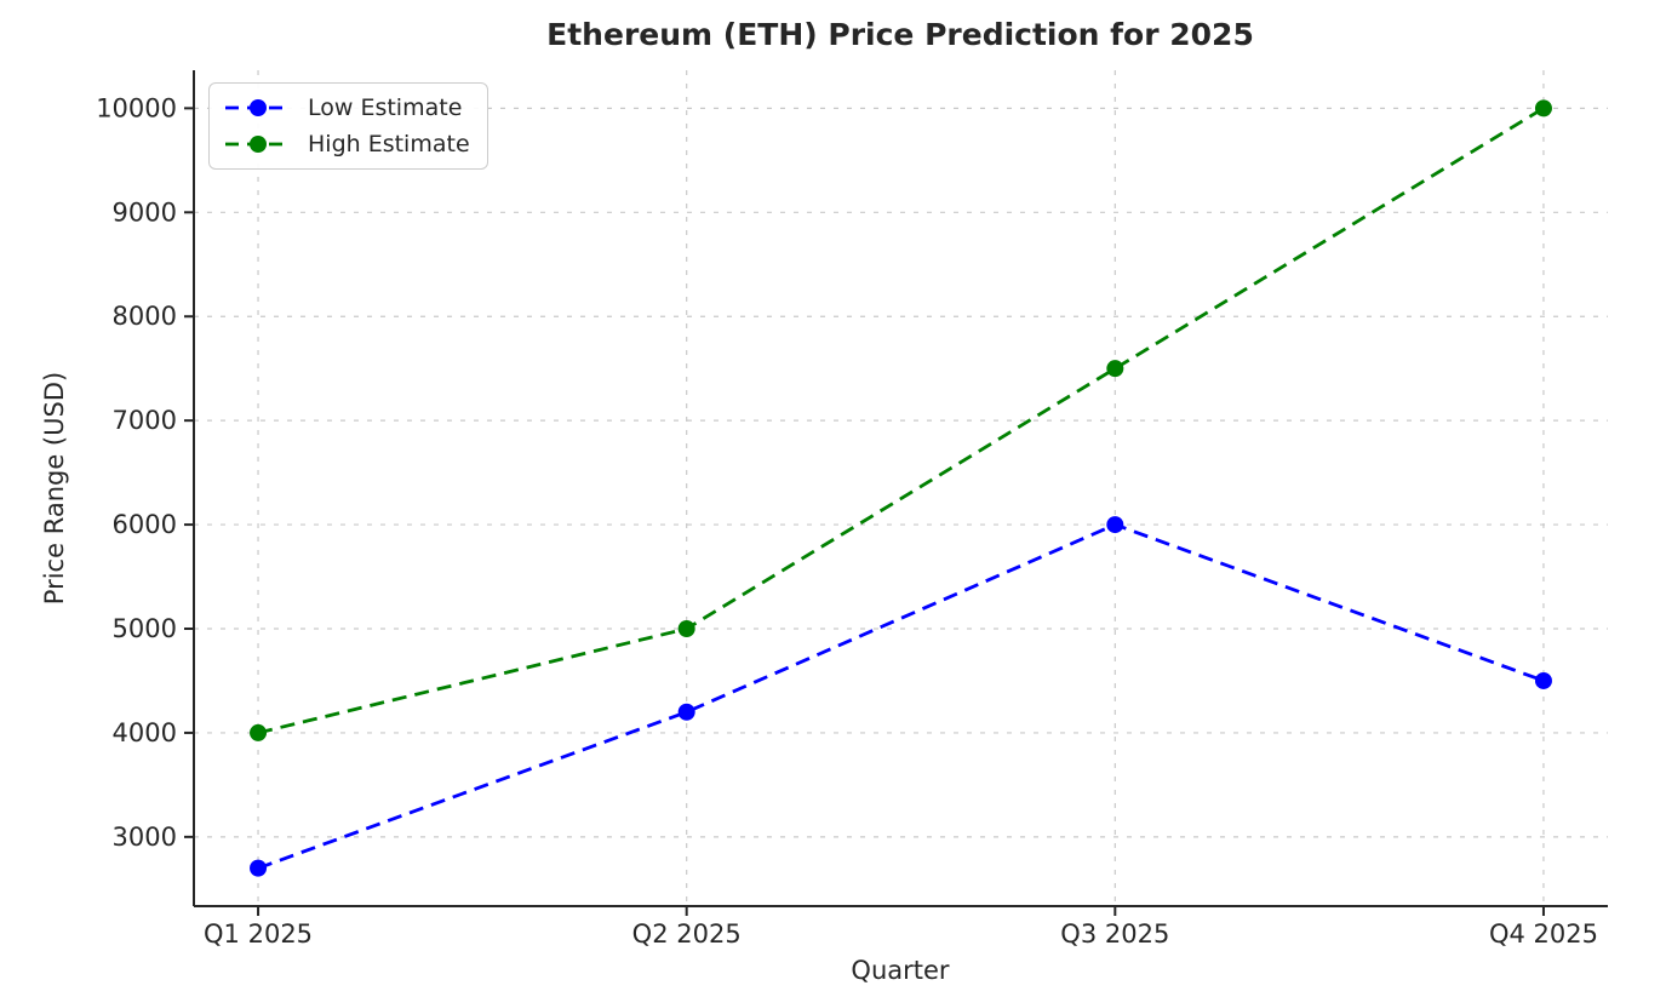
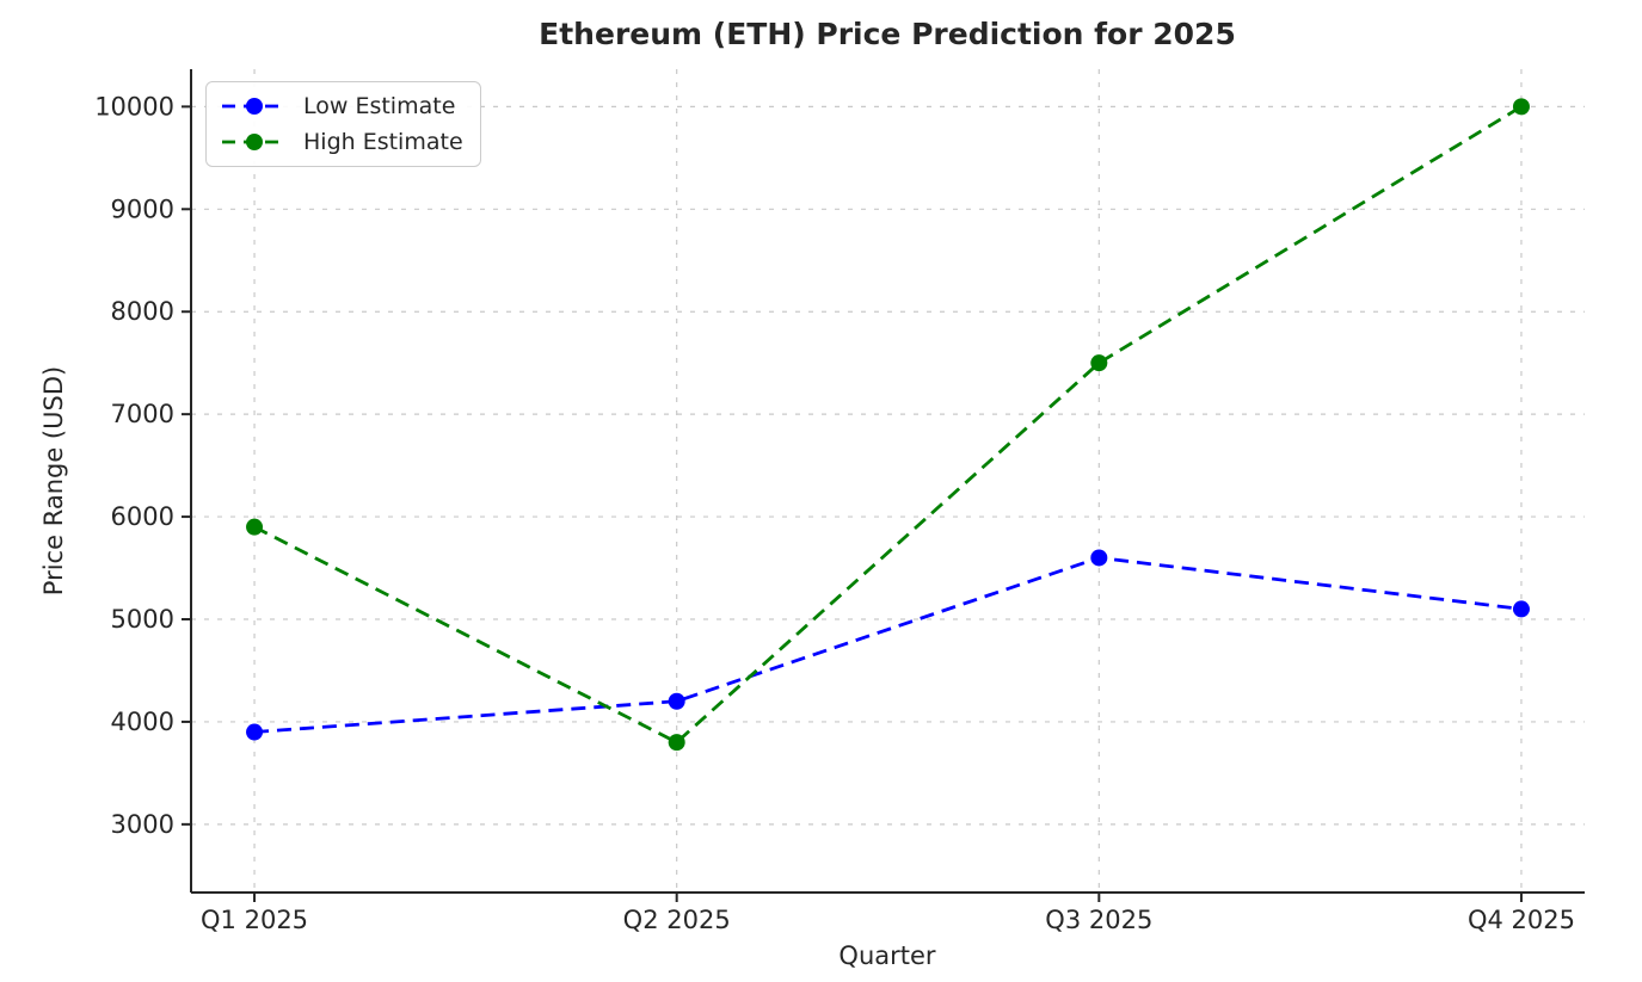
Low Estimate/Q1 2025: 2700 -> 3900
High Estimate/Q1 2025: 4000 -> 5900
High Estimate/Q2 2025: 5000 -> 3800
Low Estimate/Q3 2025: 6000 -> 5600
Low Estimate/Q4 2025: 4500 -> 5100
